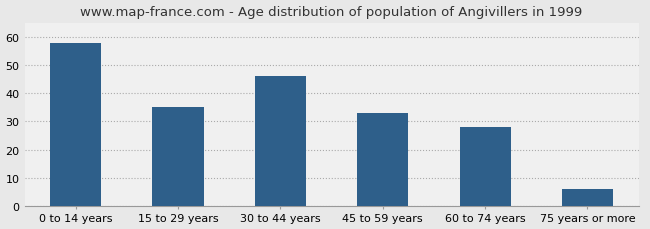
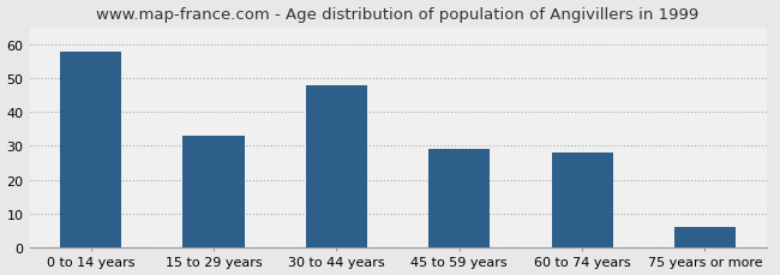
15 to 29 years: 35 -> 33
30 to 44 years: 46 -> 48
45 to 59 years: 33 -> 29
